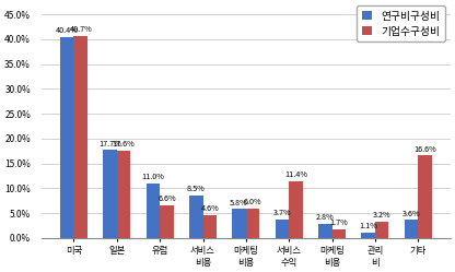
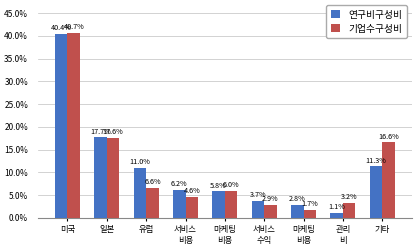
연구비구성비/서비스 비용: 8.5% -> 6.2%
기업수구성비/서비스 수익: 11.4% -> 2.9%
연구비구성비/기타: 3.6% -> 11.3%
